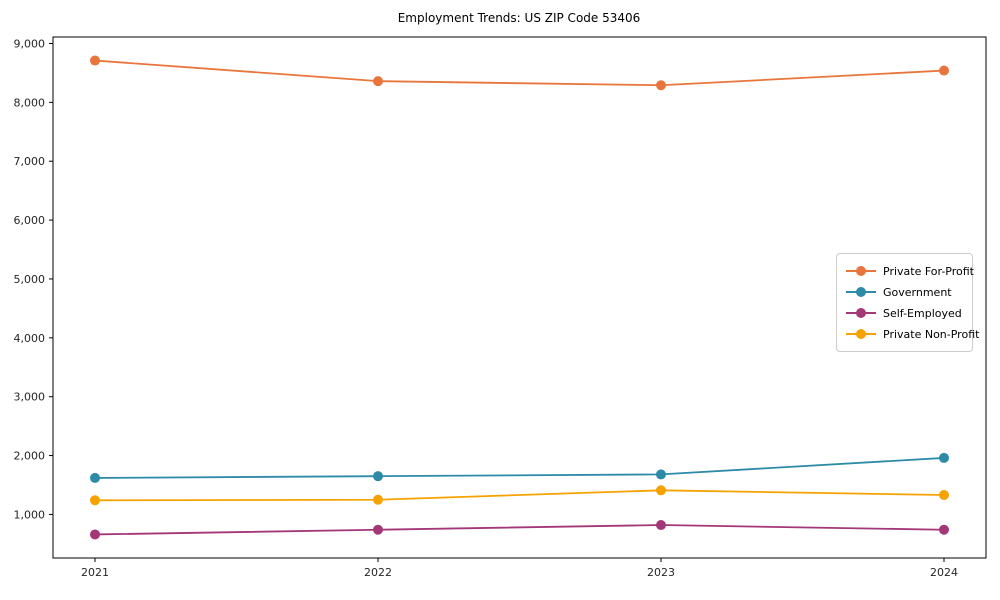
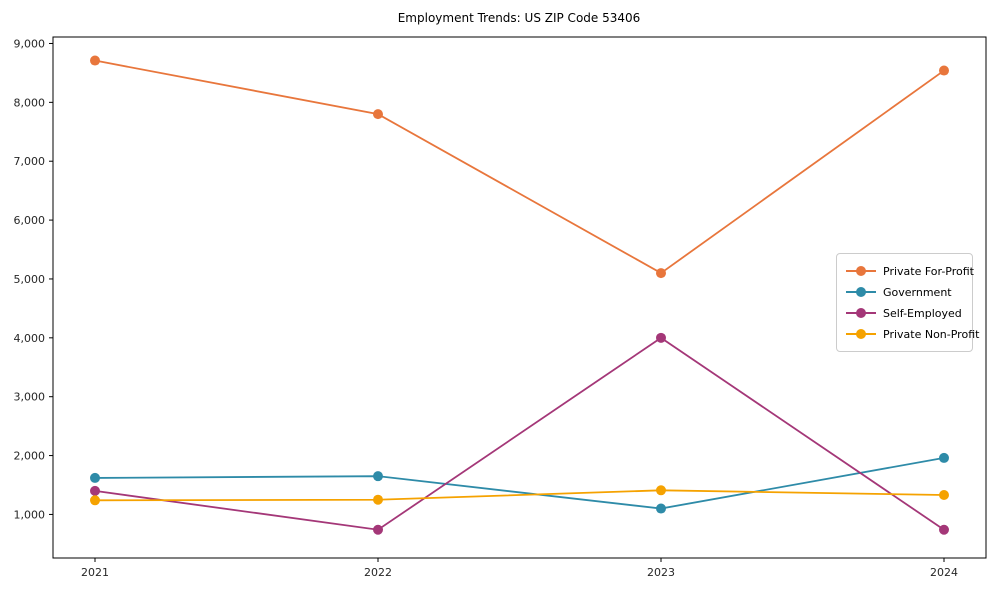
Self-Employed/2021: 700 -> 1400
Private For-Profit/2022: 8400 -> 7800
Private For-Profit/2023: 8300 -> 5100
Government/2023: 1700 -> 1100
Self-Employed/2023: 800 -> 4000
